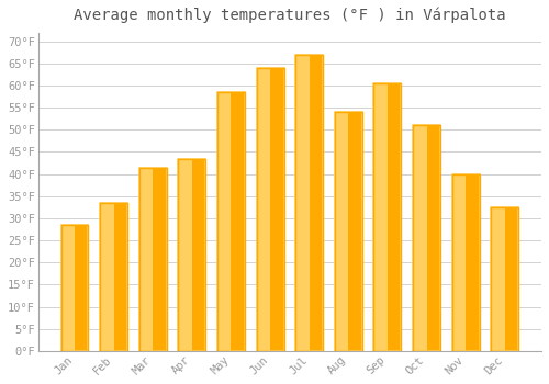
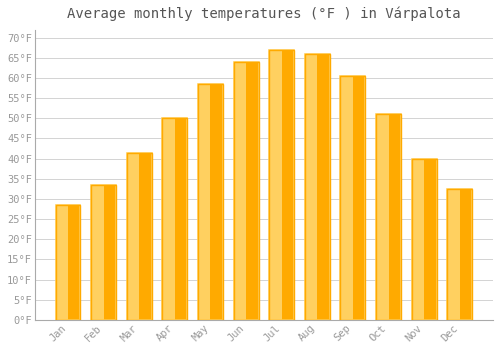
Apr: 43.5°F -> 50.0°F
Aug: 54.0°F -> 66.0°F
